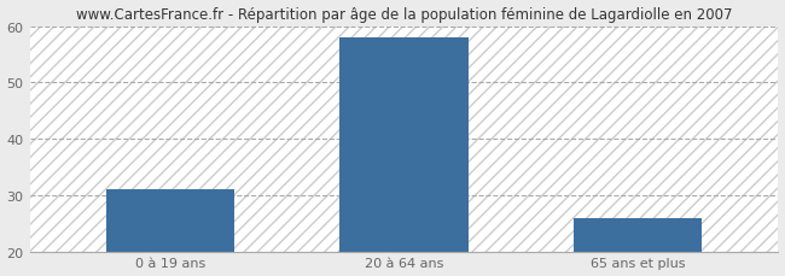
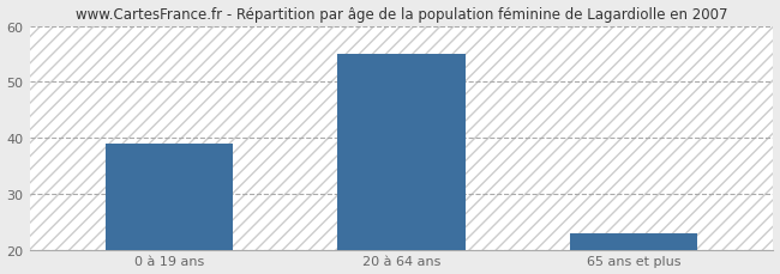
0 à 19 ans: 31 -> 39
20 à 64 ans: 58 -> 55
65 ans et plus: 26 -> 23
